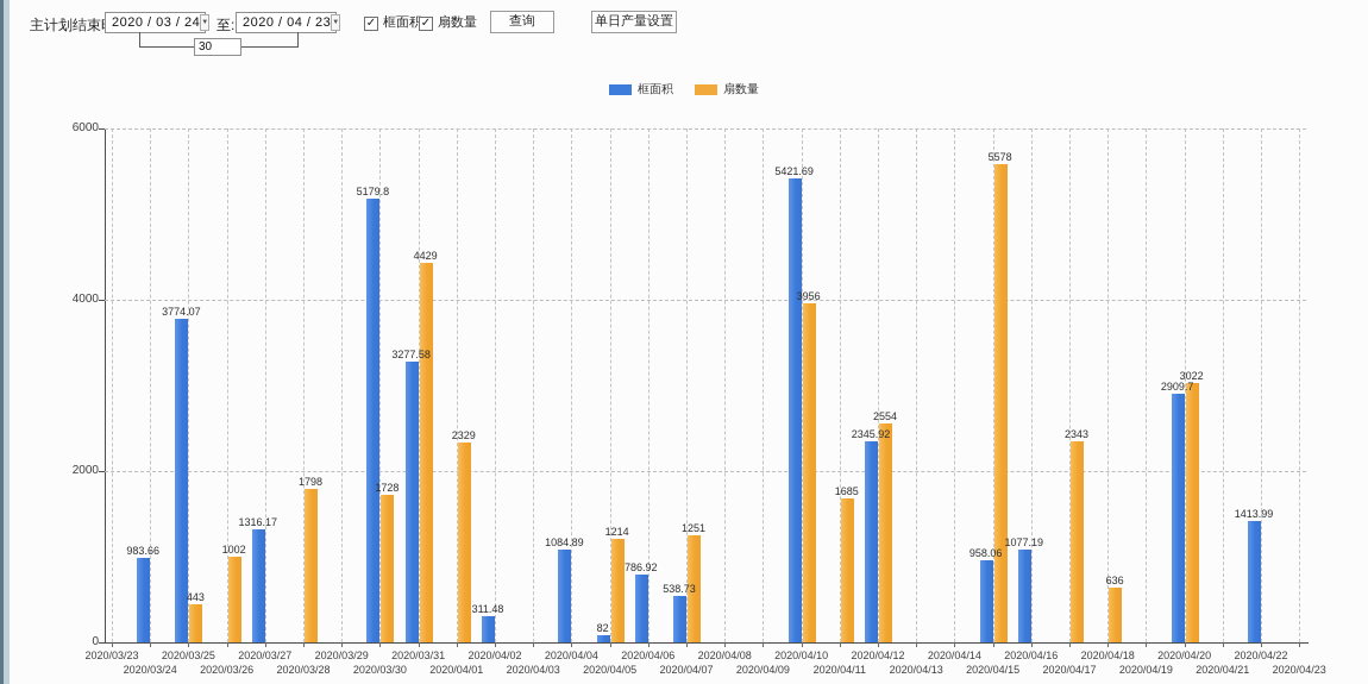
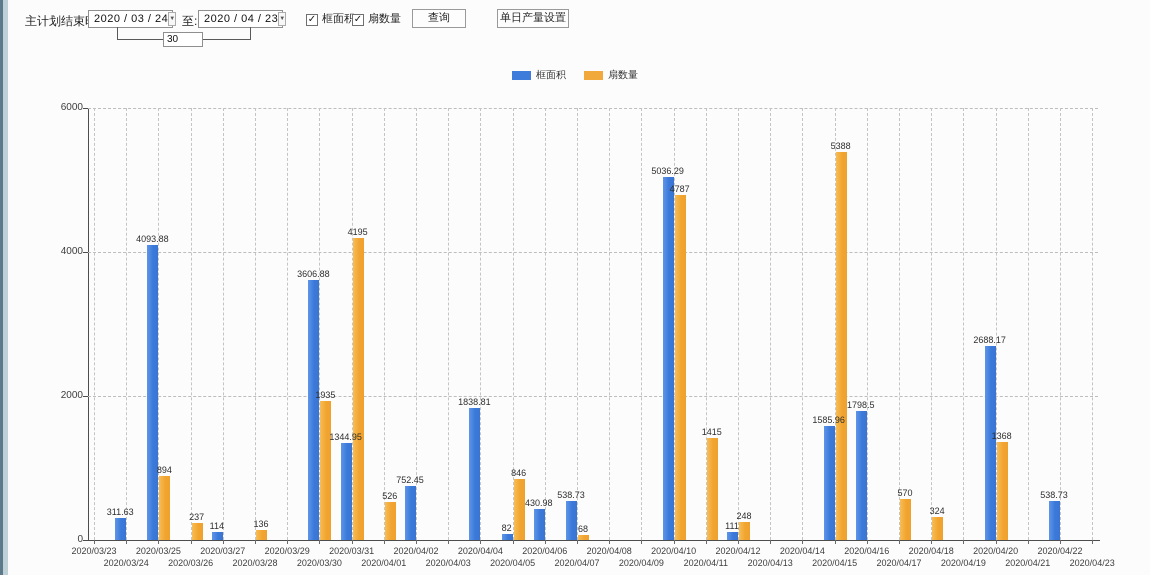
框面积/2020/03/24: 983.66 -> 311.63
框面积/2020/03/25: 3774.07 -> 4093.88
扇数量/2020/03/25: 443 -> 894
扇数量/2020/03/26: 1002 -> 237
框面积/2020/03/27: 1316.17 -> 114
扇数量/2020/03/28: 1798 -> 136
框面积/2020/03/30: 5179.8 -> 3606.88
扇数量/2020/03/30: 1728 -> 1935
框面积/2020/03/31: 3277.58 -> 1344.95
扇数量/2020/03/31: 4429 -> 4195
扇数量/2020/04/01: 2329 -> 526
框面积/2020/04/02: 311.48 -> 752.45
框面积/2020/04/04: 1084.89 -> 1838.81
扇数量/2020/04/05: 1214 -> 846
框面积/2020/04/06: 786.92 -> 430.98
扇数量/2020/04/07: 1251 -> 68
框面积/2020/04/10: 5421.69 -> 5036.29
扇数量/2020/04/10: 3956 -> 4787
扇数量/2020/04/11: 1685 -> 1415
框面积/2020/04/12: 2345.92 -> 111
扇数量/2020/04/12: 2554 -> 248
框面积/2020/04/15: 958.06 -> 1585.96
扇数量/2020/04/15: 5578 -> 5388
框面积/2020/04/16: 1077.19 -> 1798.5
扇数量/2020/04/17: 2343 -> 570
扇数量/2020/04/18: 636 -> 324
框面积/2020/04/20: 2909.7 -> 2688.17
扇数量/2020/04/20: 3022 -> 1368
框面积/2020/04/22: 1413.99 -> 538.73
